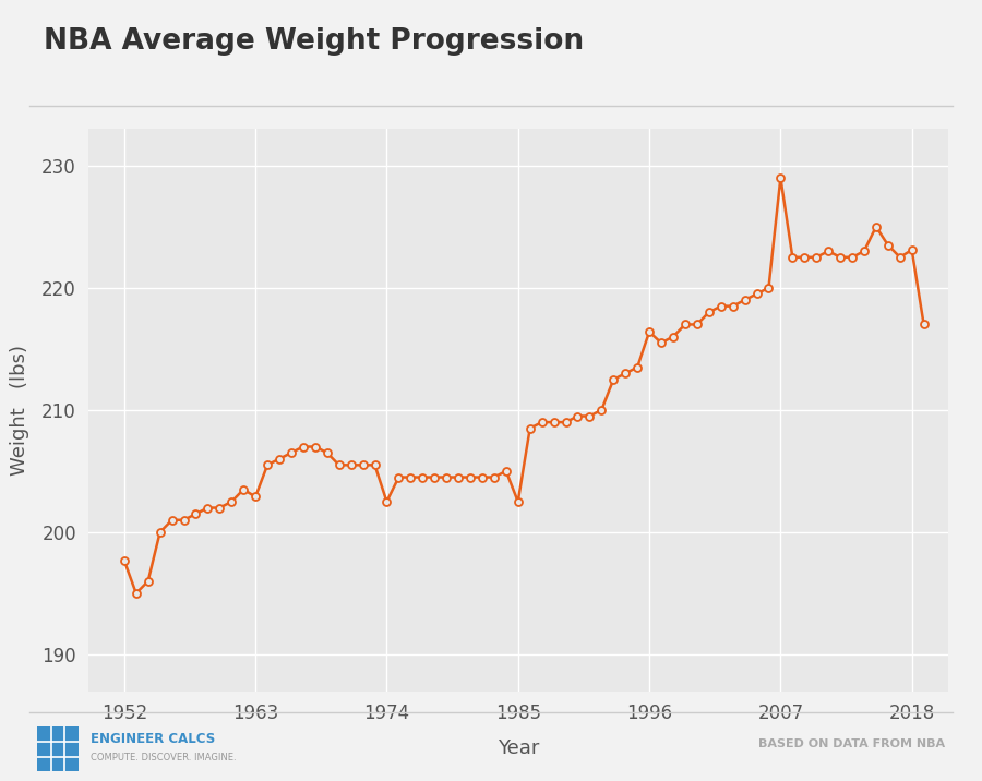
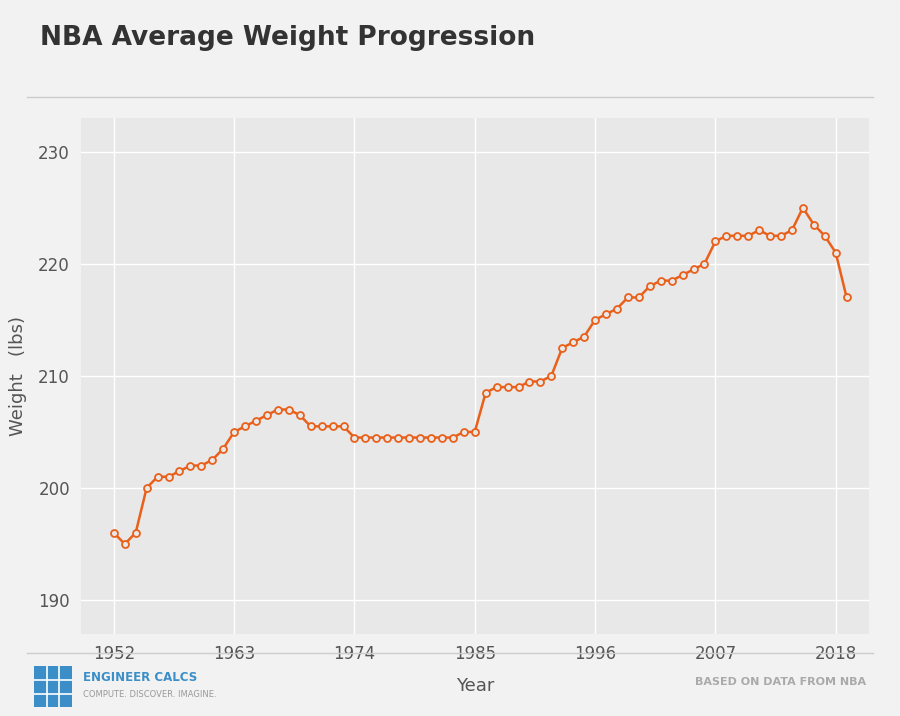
1952: 197.7 -> 196.0
1963: 202.9 -> 205.0
1974: 202.5 -> 204.5
1985: 202.5 -> 205.0
1996: 216.4 -> 215.0
2007: 229.0 -> 222.0
2018: 223.1 -> 221.0
